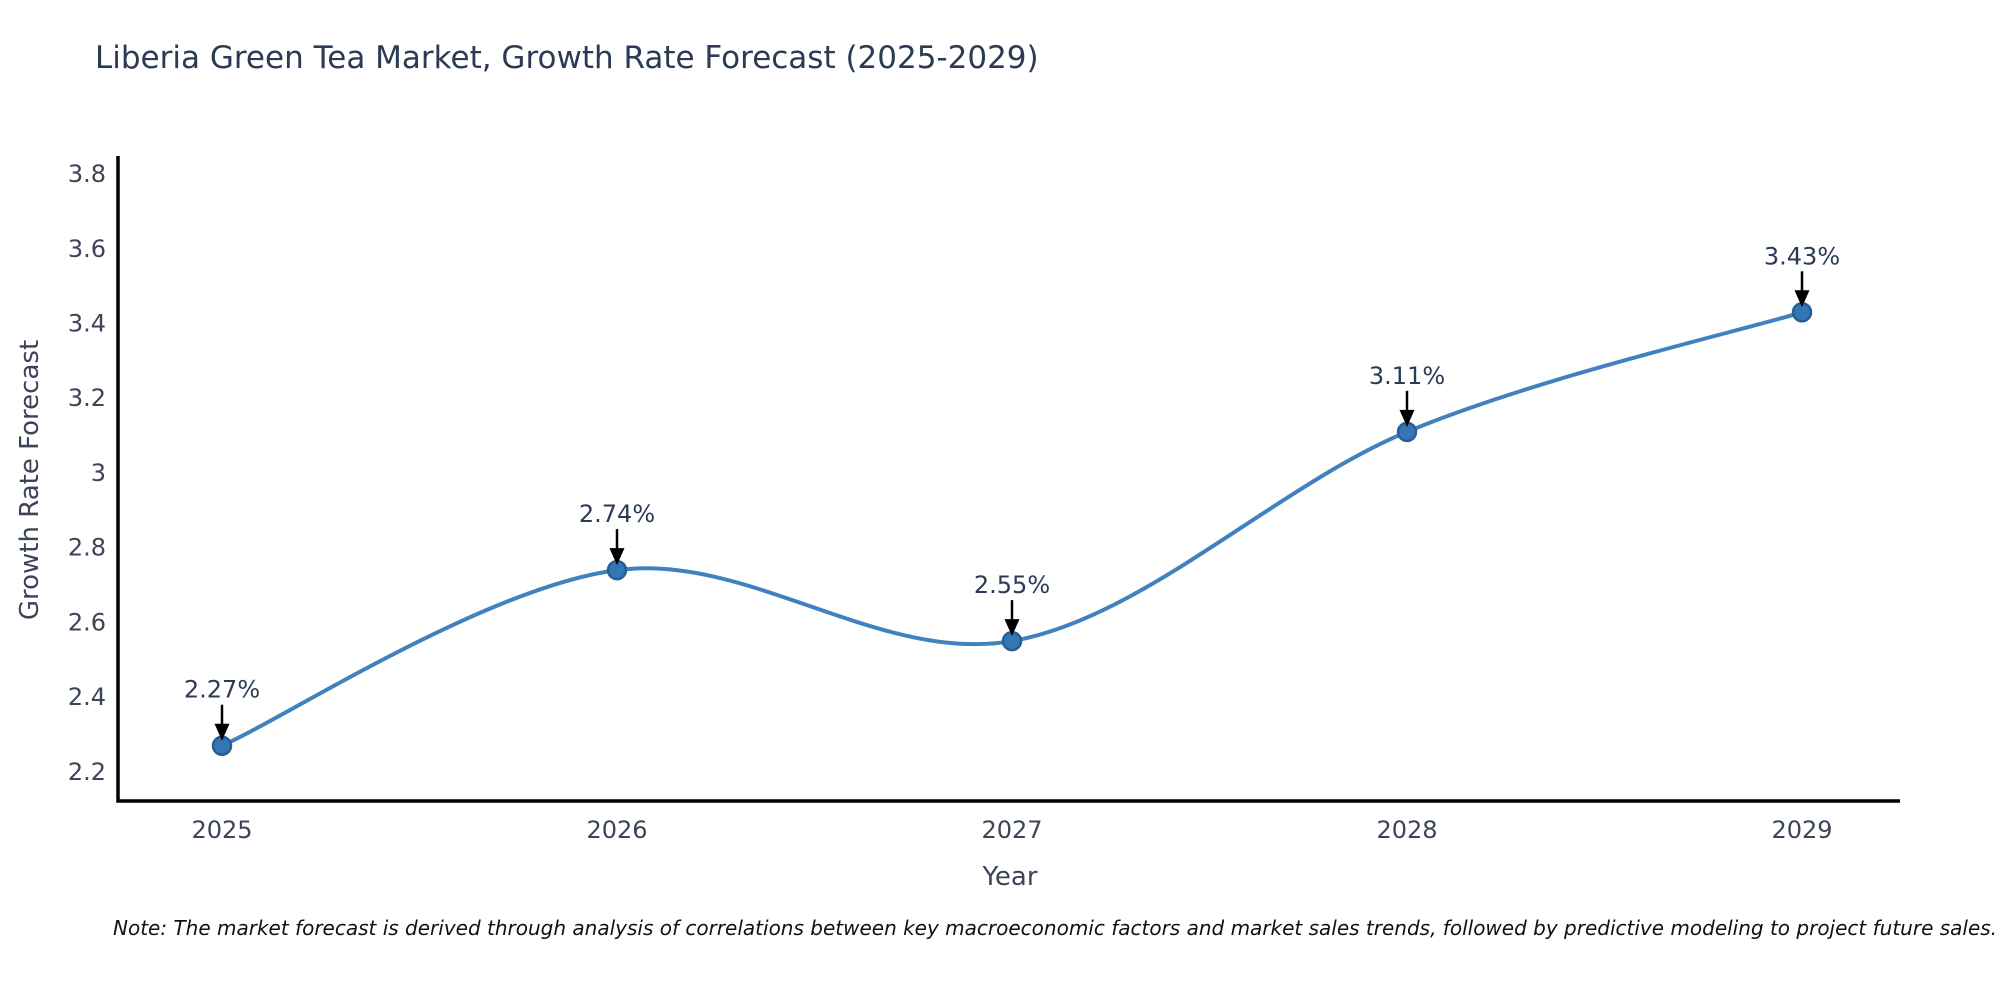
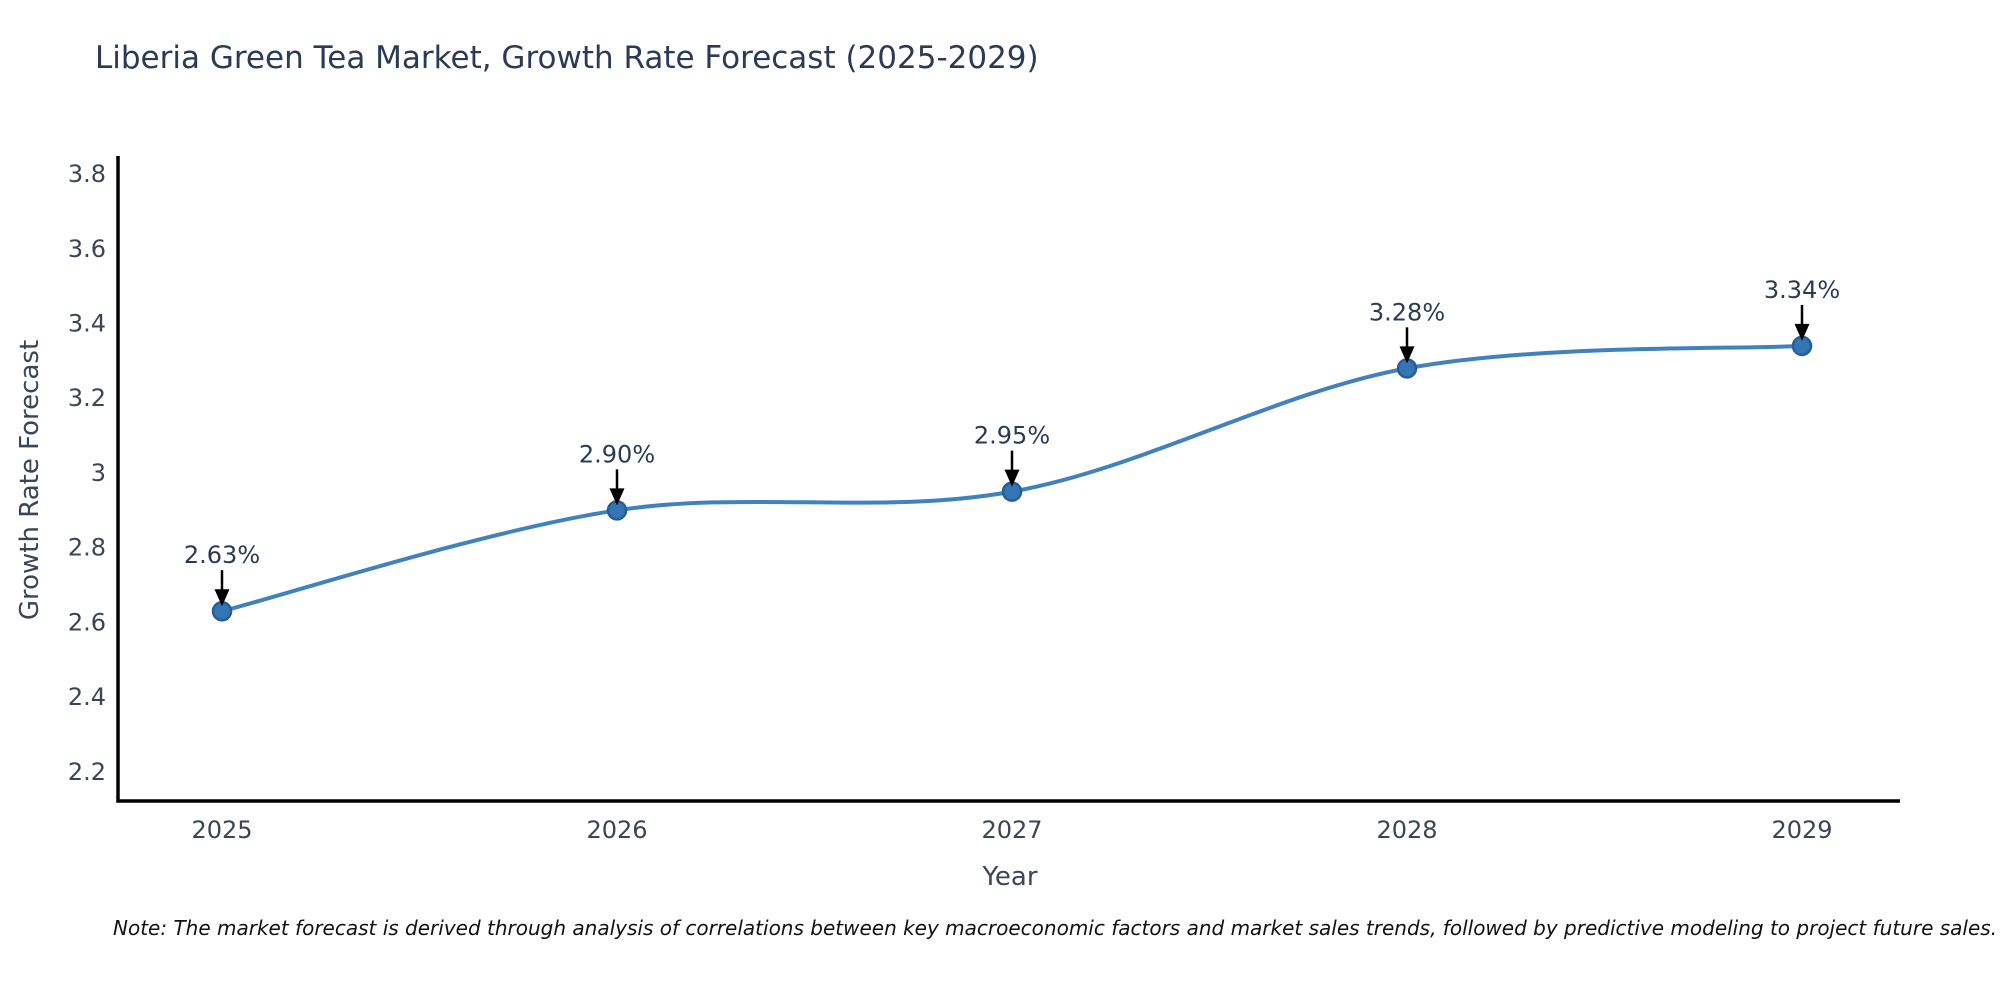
2025: 2.27% -> 2.63%
2026: 2.74% -> 2.90%
2027: 2.55% -> 2.95%
2028: 3.11% -> 3.28%
2029: 3.43% -> 3.34%
